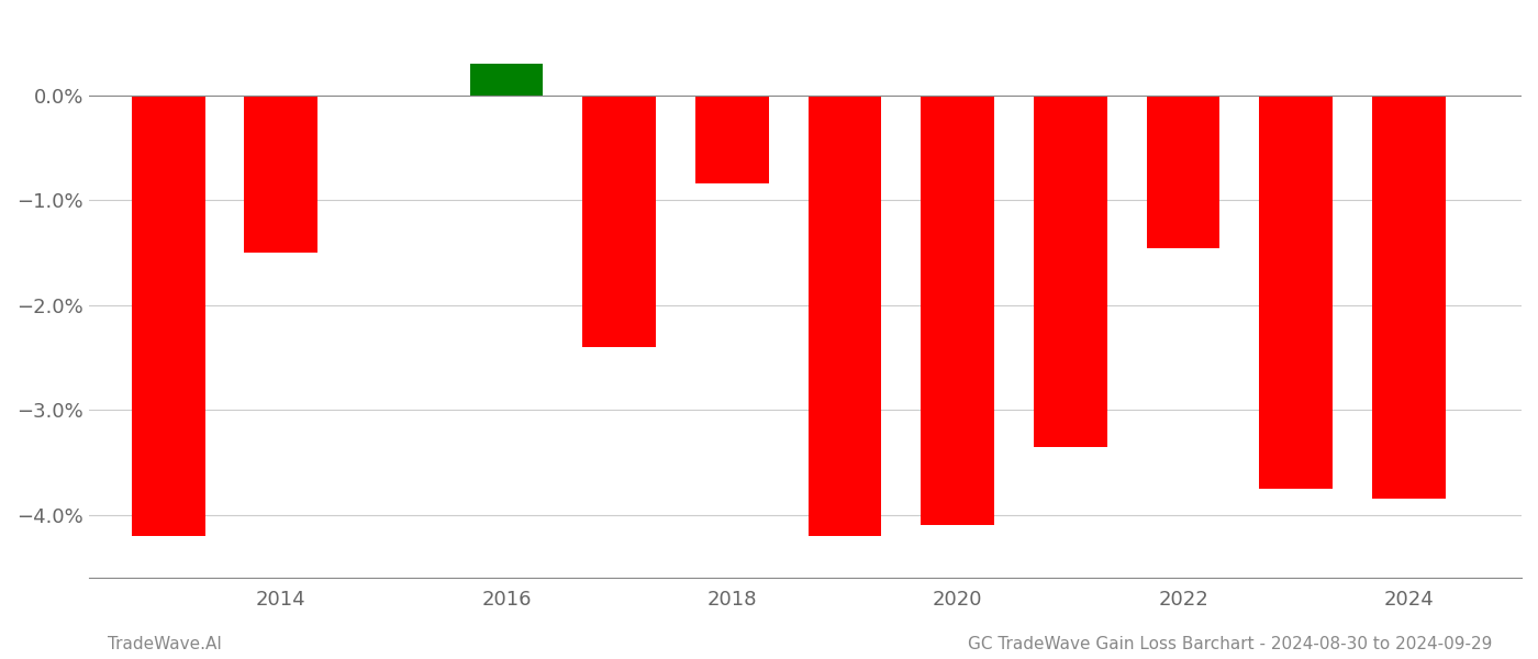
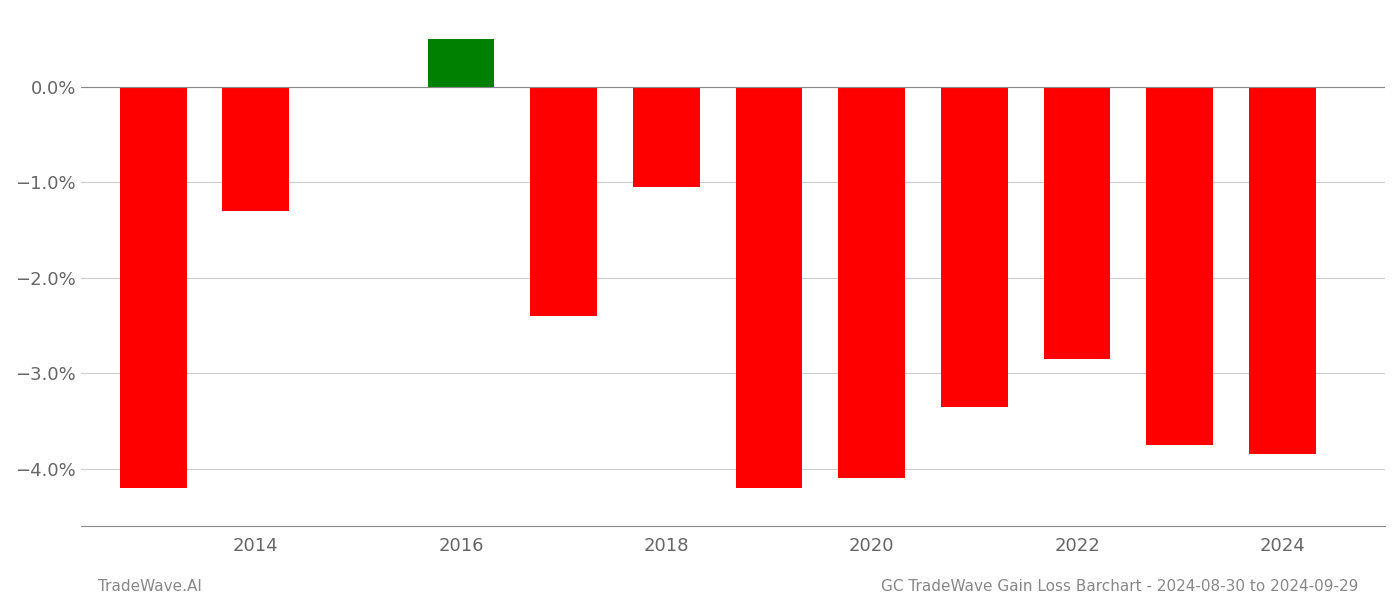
2014: -1.50% -> -1.30%
2016: 0.30% -> 0.50%
2018: -0.84% -> -1.05%
2022: -1.46% -> -2.85%
